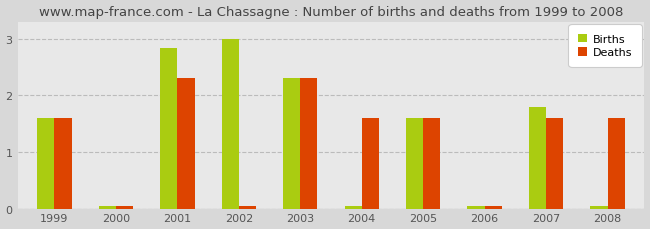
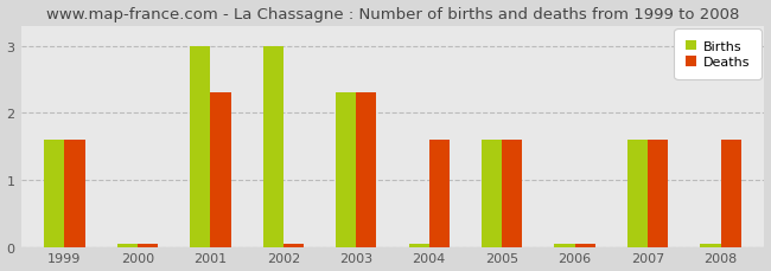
Births/2001: 2.84 -> 3.00
Births/2007: 1.80 -> 1.60
